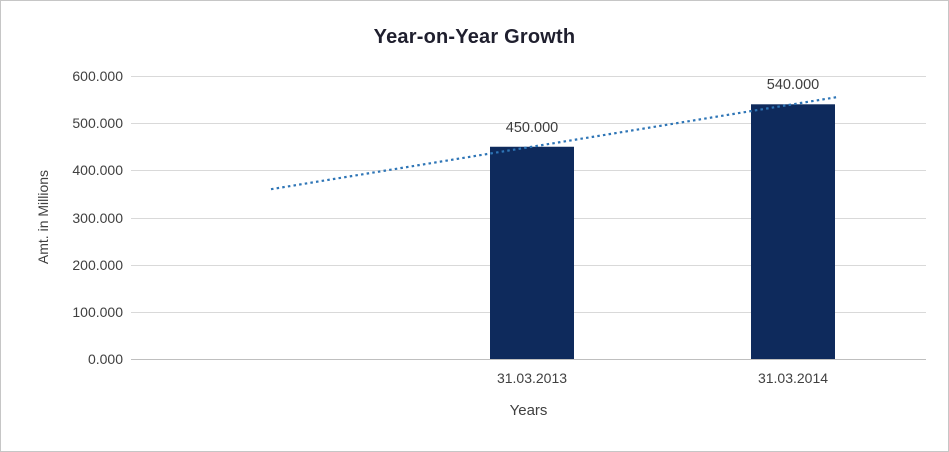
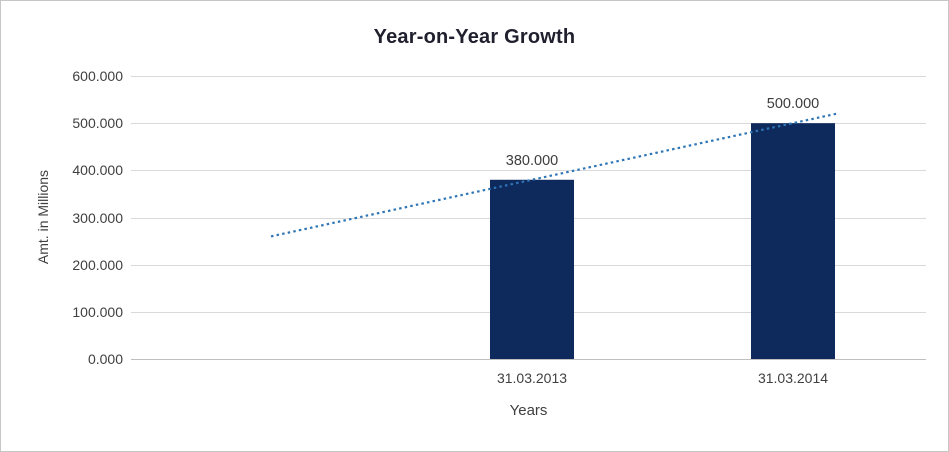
31.03.2013: 450.000 -> 380.000
31.03.2014: 540.000 -> 500.000
